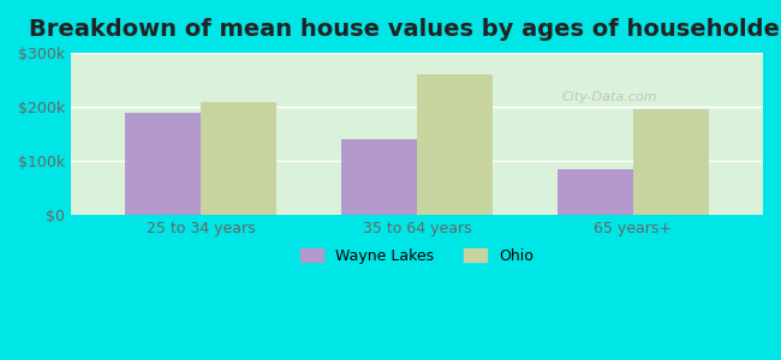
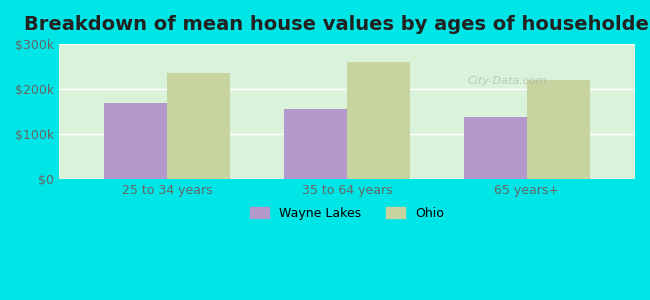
Wayne Lakes/25 to 34 years: $190k -> $170k
Ohio/25 to 34 years: $210k -> $235k
Wayne Lakes/35 to 64 years: $140k -> $155k
Wayne Lakes/65 years+: $85k -> $138k
Ohio/65 years+: $195k -> $220k
